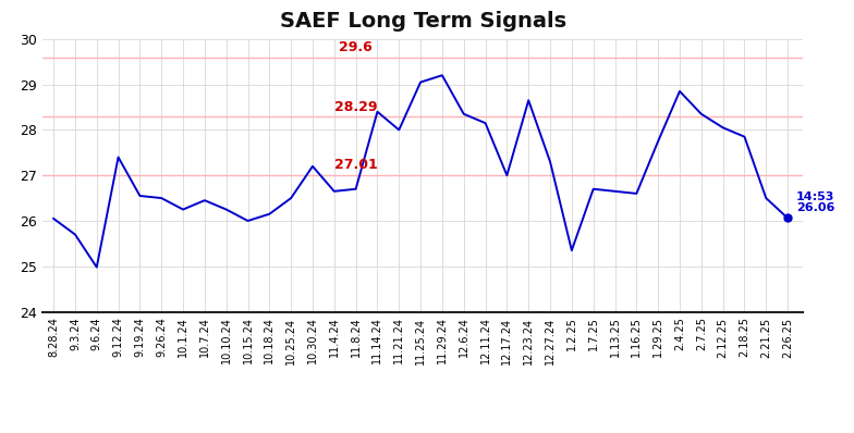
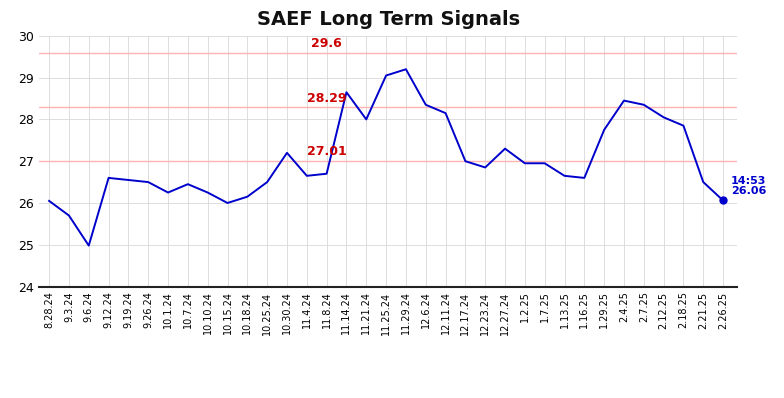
9.12.24: 27.40 -> 26.60
11.14.24: 28.40 -> 28.65
12.23.24: 28.65 -> 26.85
1.2.25: 25.35 -> 26.95
1.7.25: 26.70 -> 26.95
2.4.25: 28.85 -> 28.45
